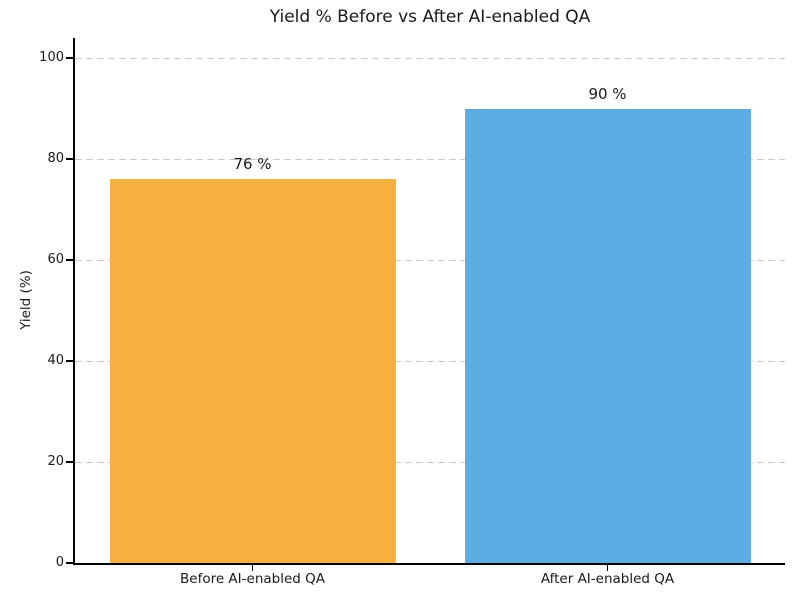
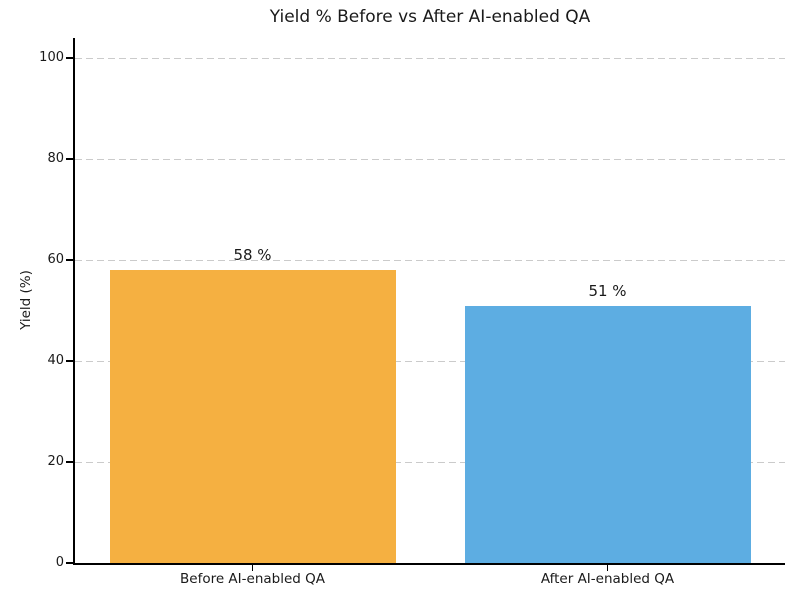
Before AI-enabled QA: 76 -> 58
After AI-enabled QA: 90 -> 51
